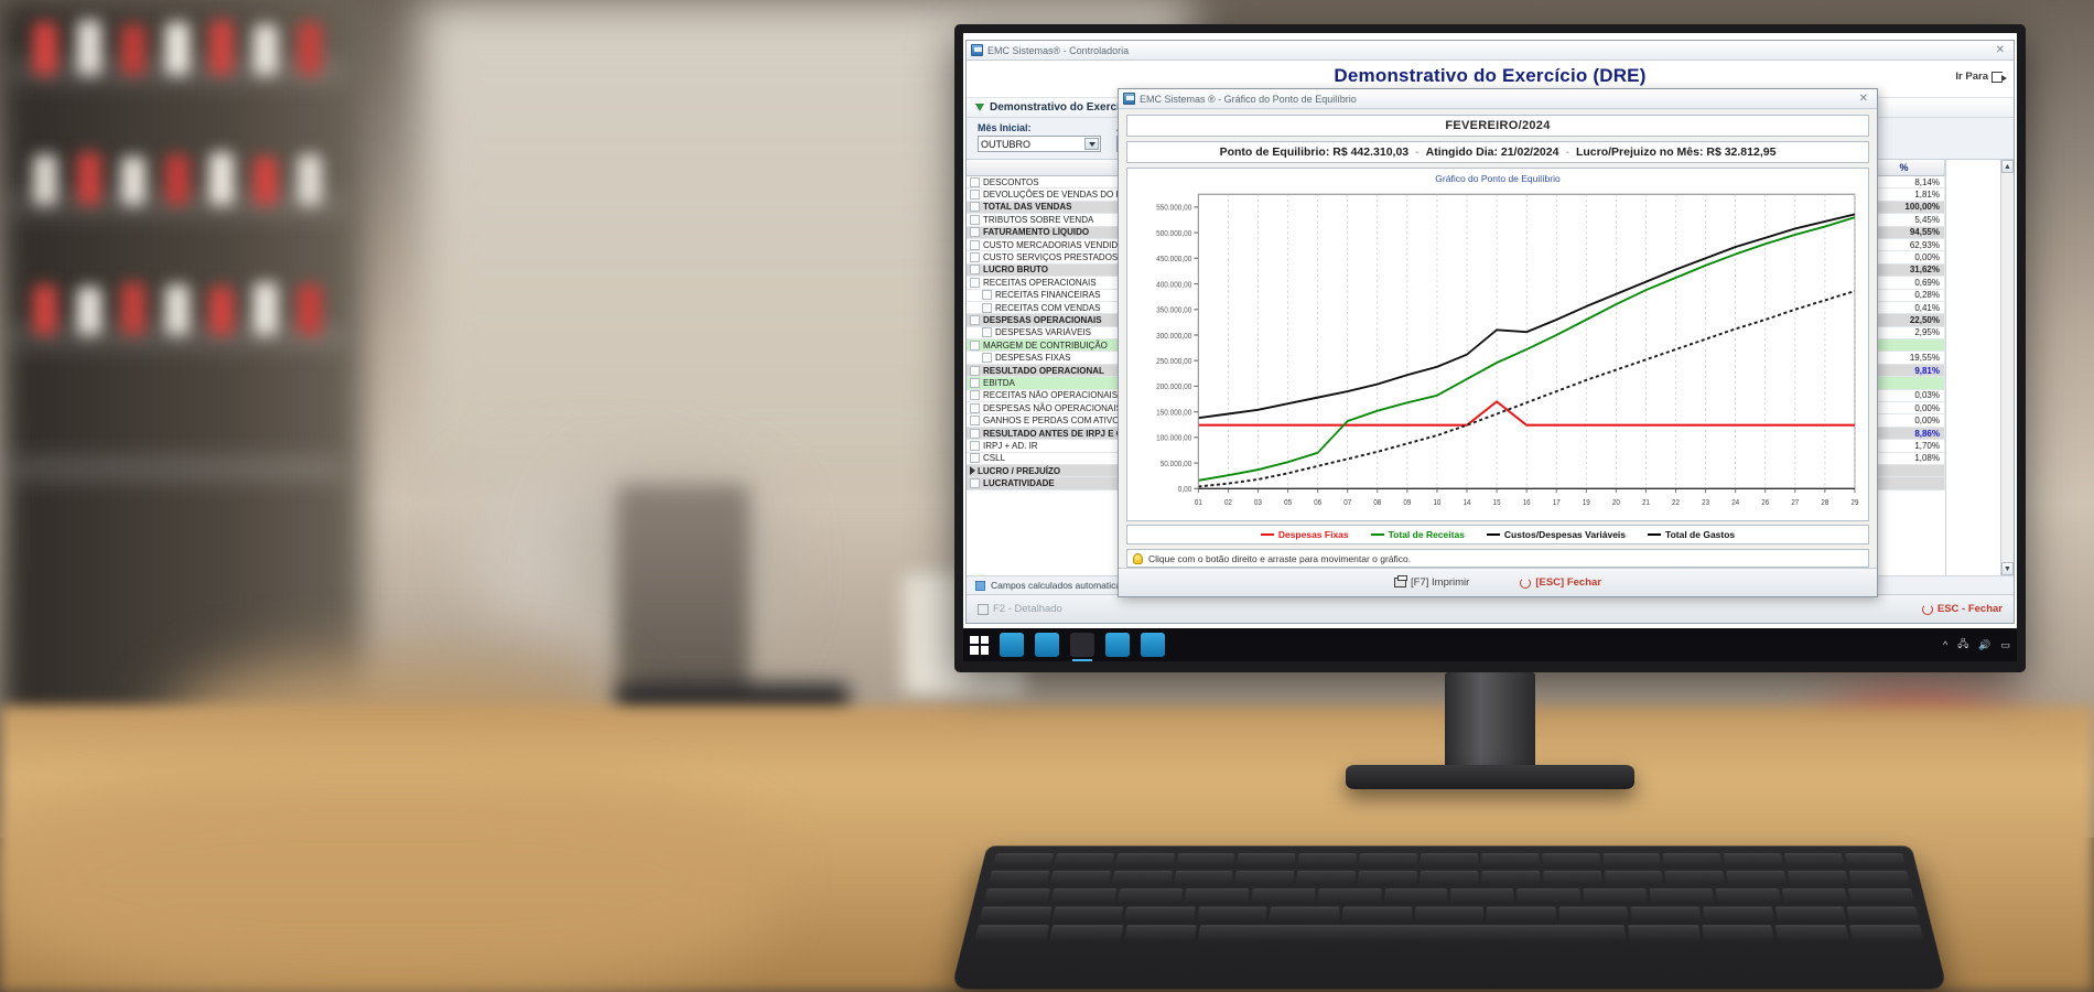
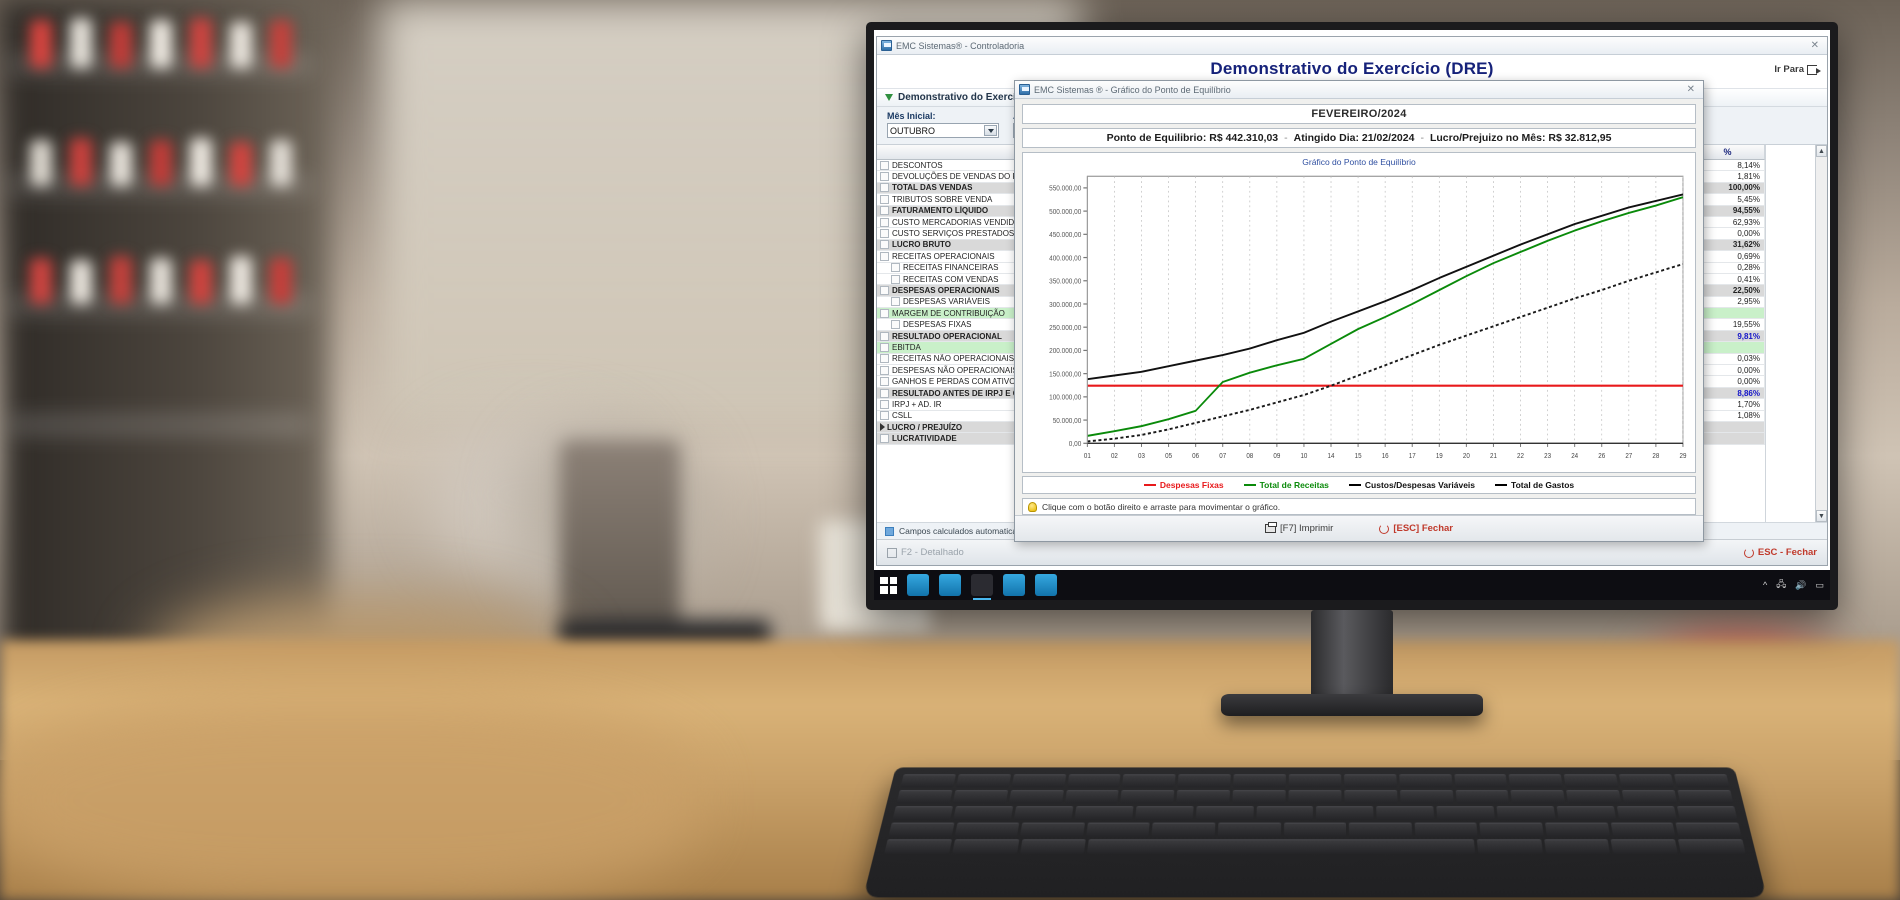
Despesas Fixas/15: 170000 -> 120000
Total de Gastos/15: 310000 -> 280000
